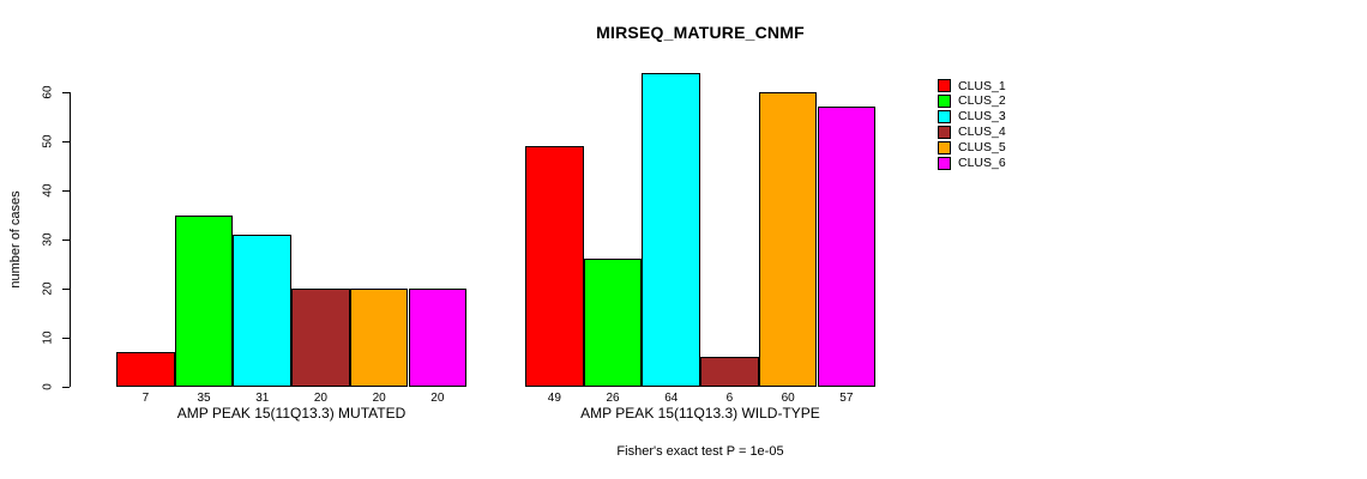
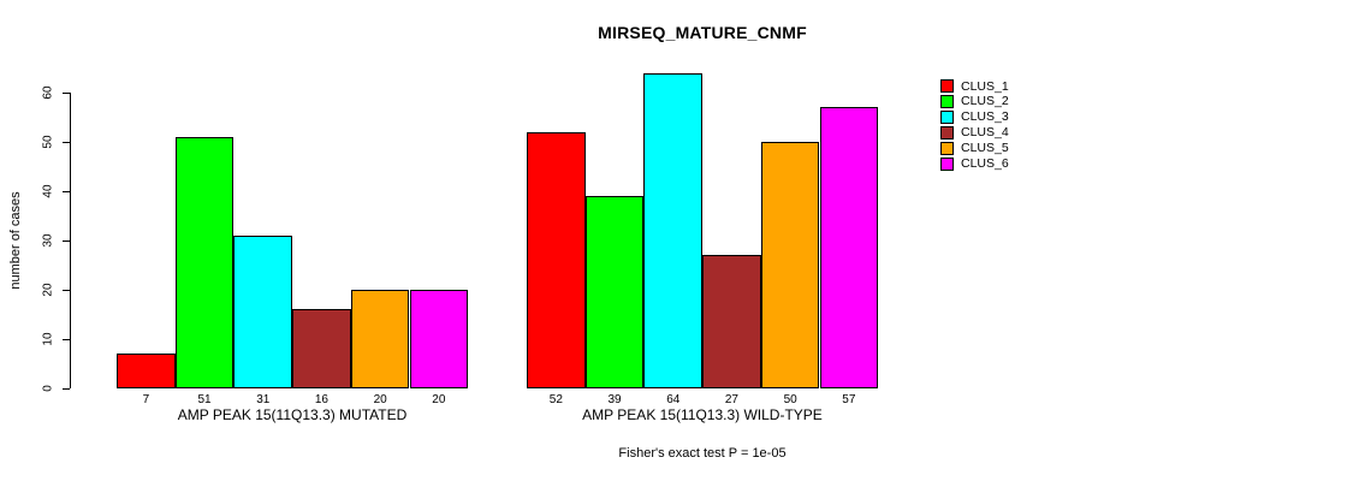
CLUS_2/AMP PEAK 15(11Q13.3) MUTATED: 35 -> 51
CLUS_4/AMP PEAK 15(11Q13.3) MUTATED: 20 -> 16
CLUS_1/AMP PEAK 15(11Q13.3) WILD-TYPE: 49 -> 52
CLUS_2/AMP PEAK 15(11Q13.3) WILD-TYPE: 26 -> 39
CLUS_4/AMP PEAK 15(11Q13.3) WILD-TYPE: 6 -> 27
CLUS_5/AMP PEAK 15(11Q13.3) WILD-TYPE: 60 -> 50
